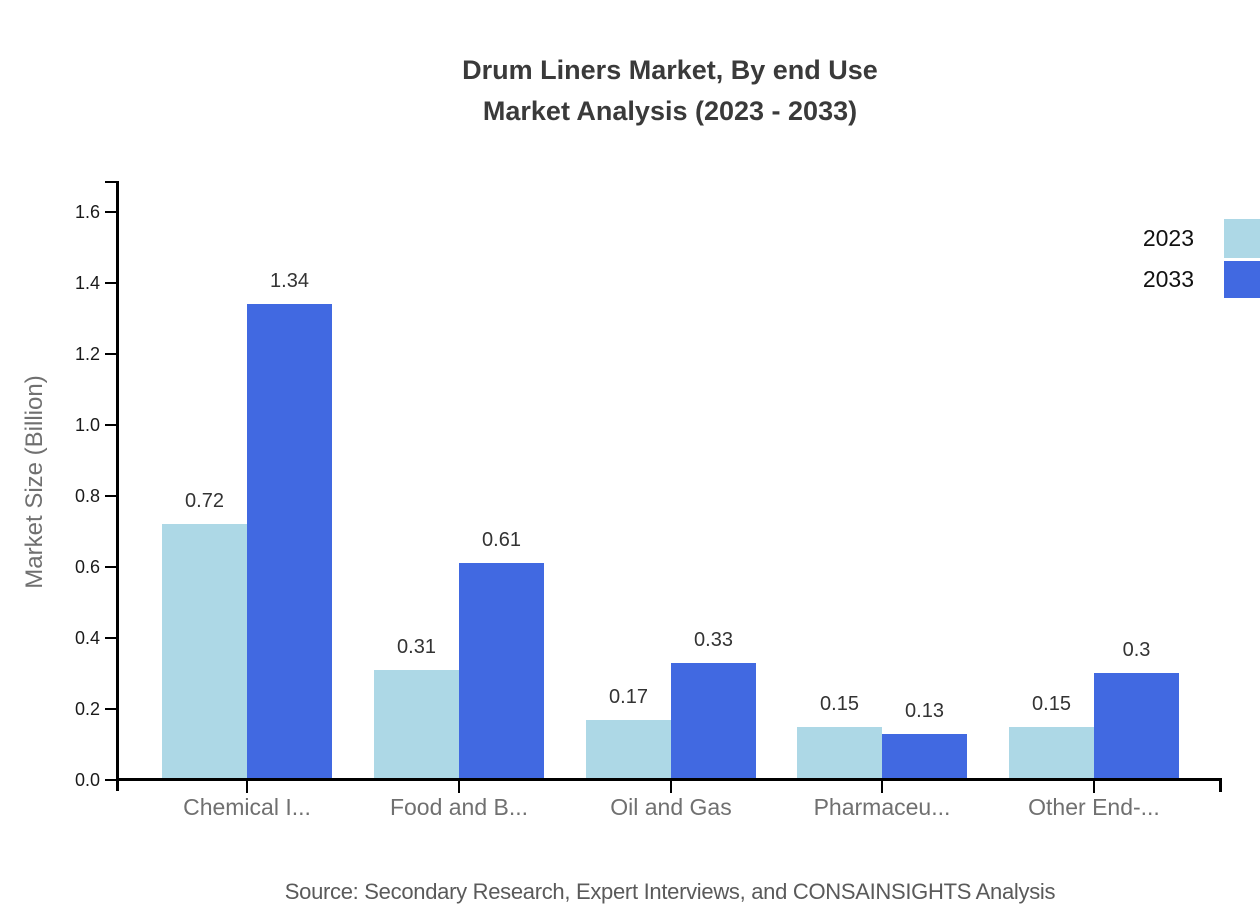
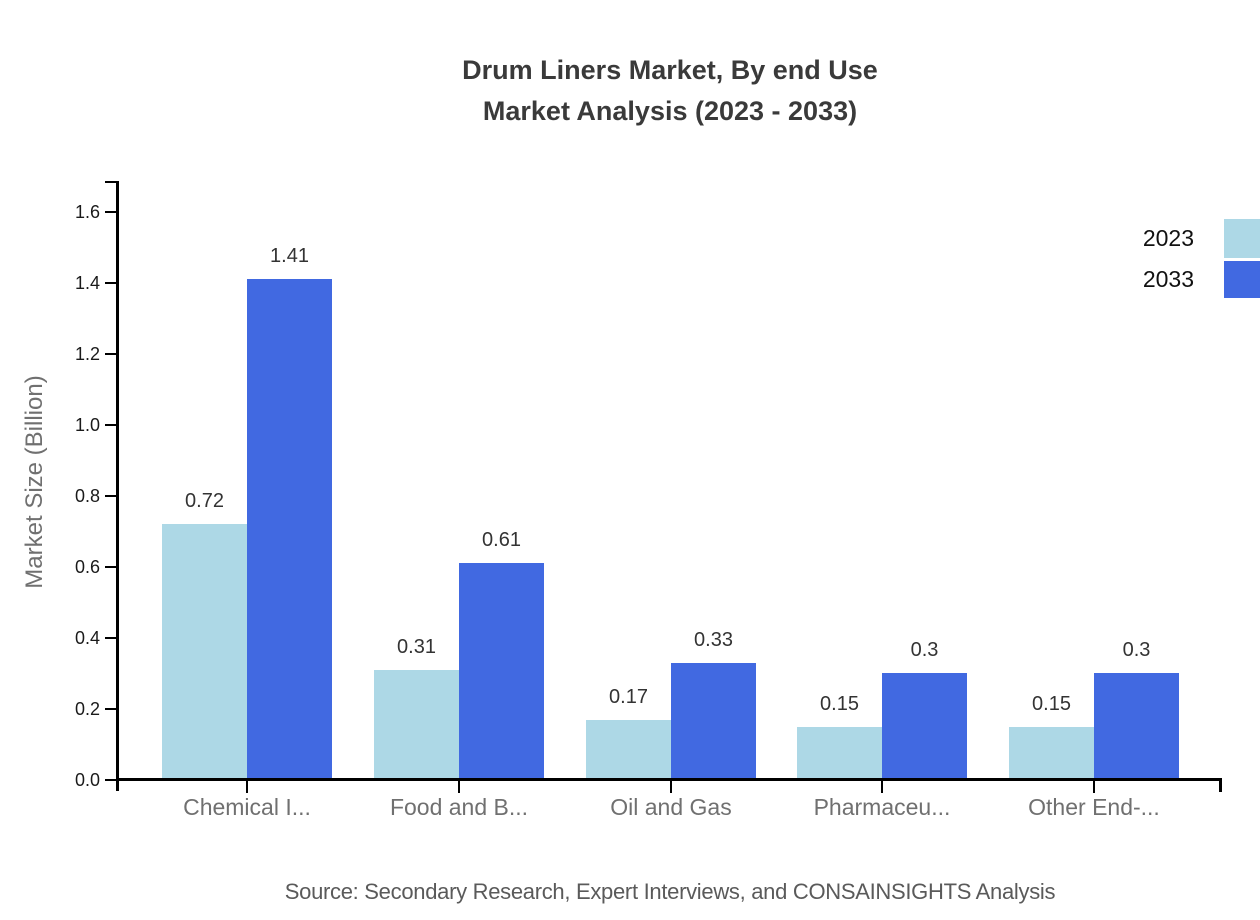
2033/Chemical I...: 1.34 -> 1.41
2033/Pharmaceu...: 0.13 -> 0.3
